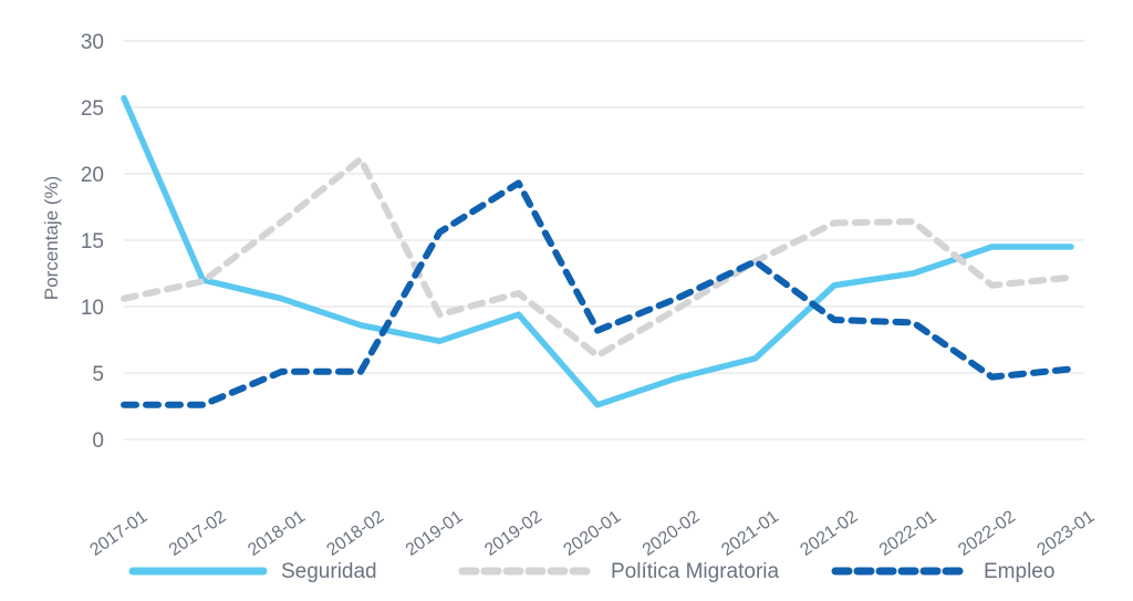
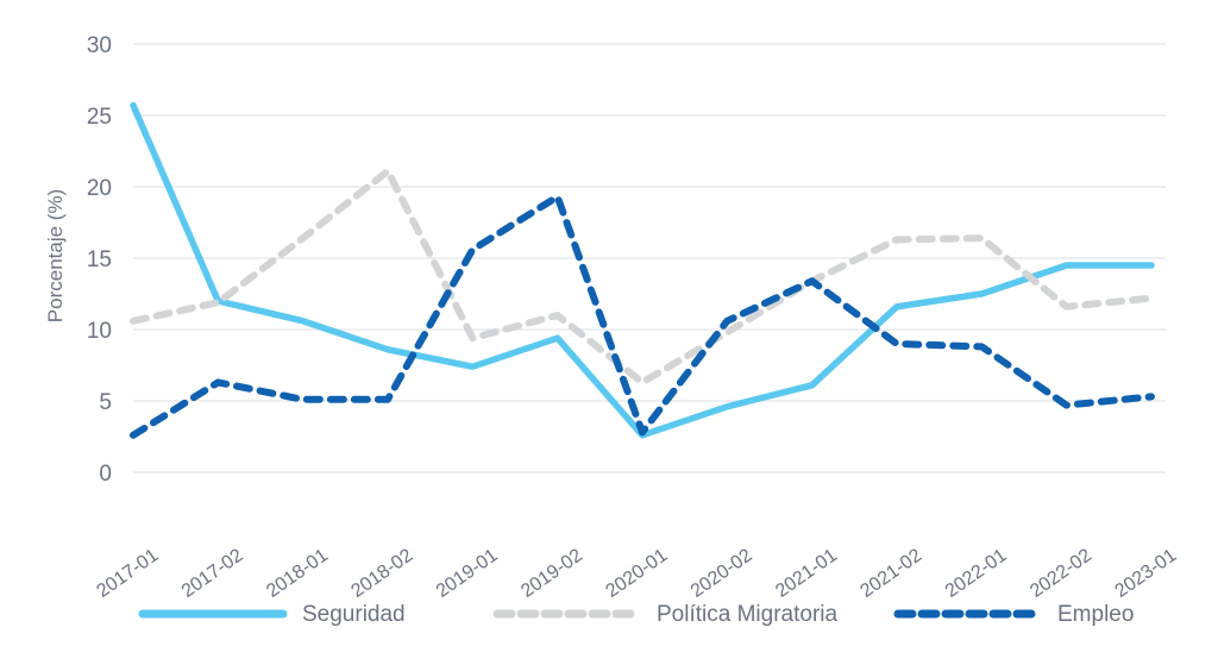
Empleo/2017-02: 2.6 -> 6.3
Empleo/2020-01: 8.2 -> 2.8
